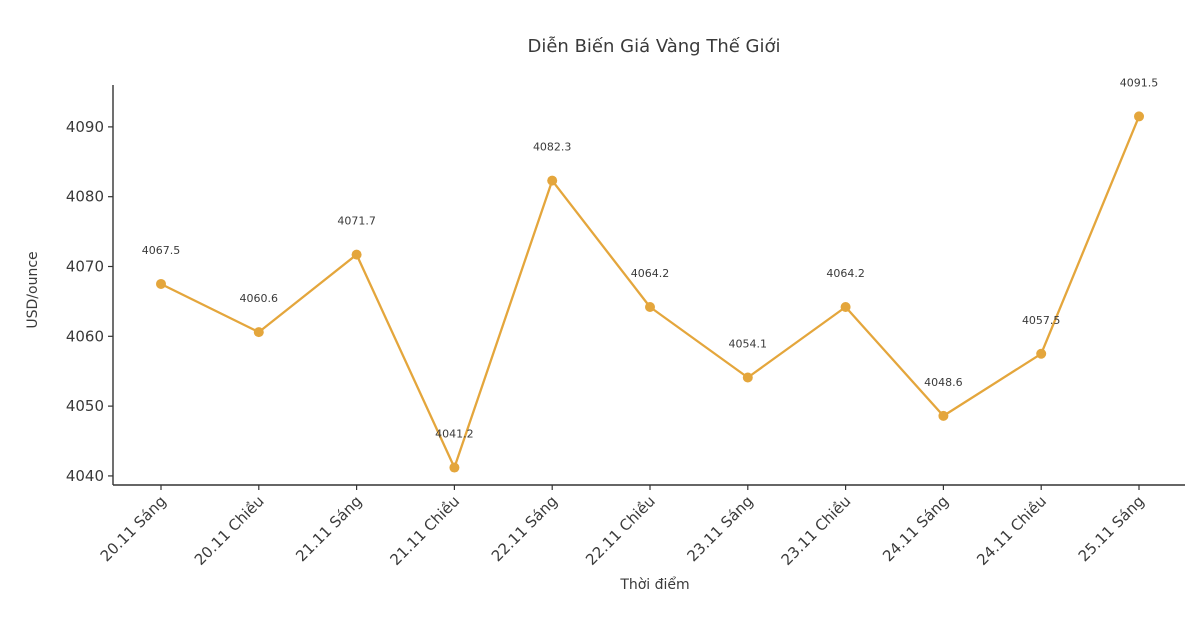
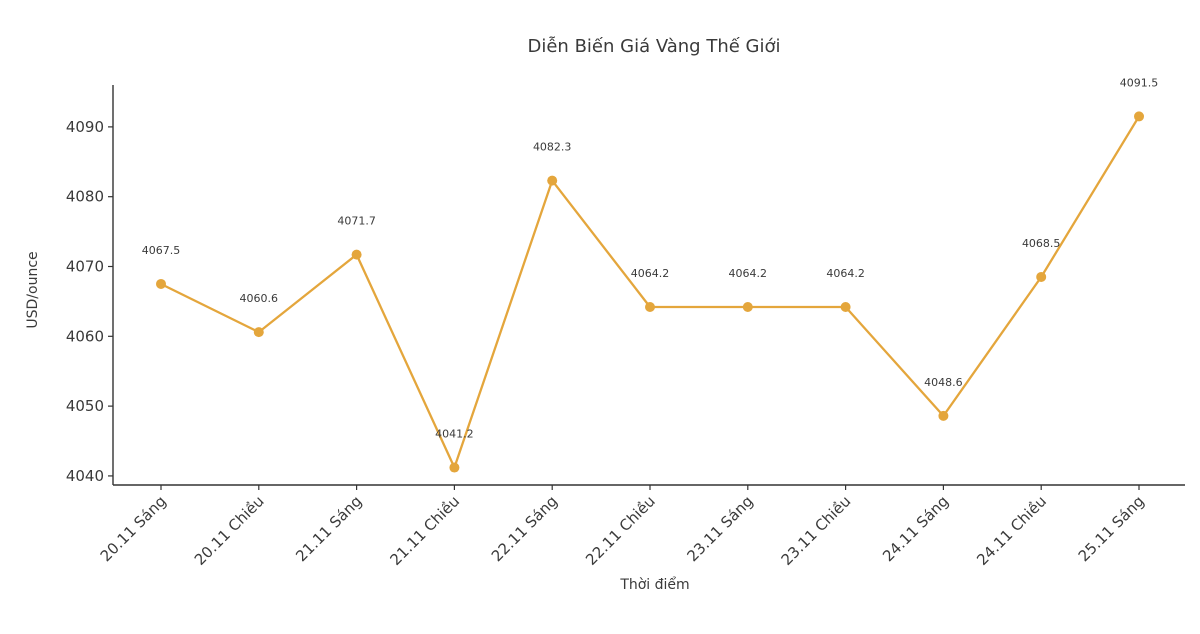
23.11 Sáng: 4054.1 -> 4064.2
24.11 Chiều: 4057.5 -> 4068.5
